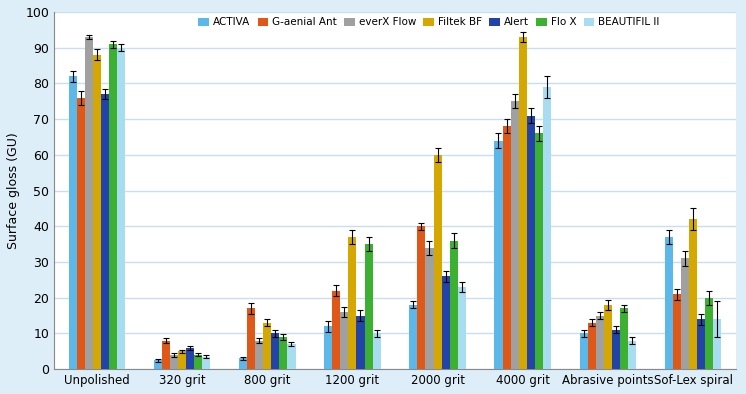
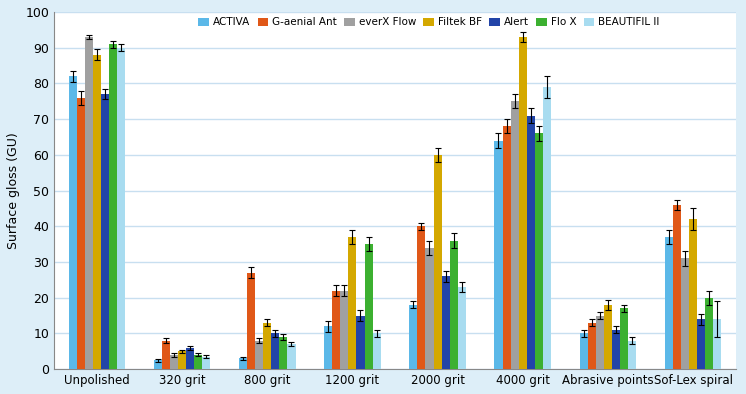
G-aenial Ant/800 grit: 17 -> 27
everX Flow/1200 grit: 16 -> 22
G-aenial Ant/Sof-Lex spiral: 21 -> 46
